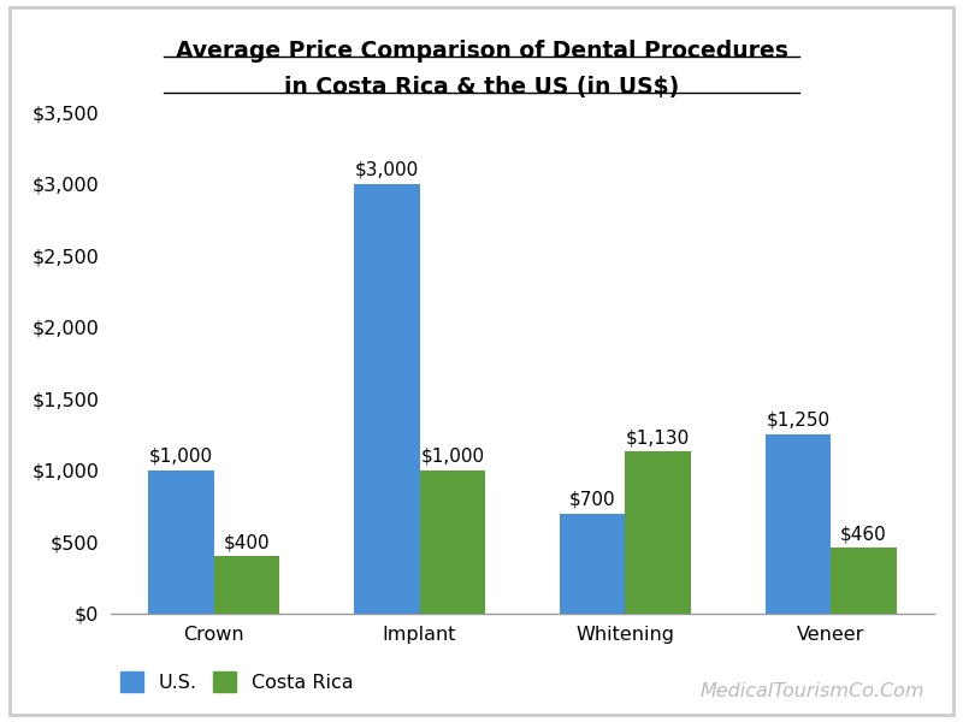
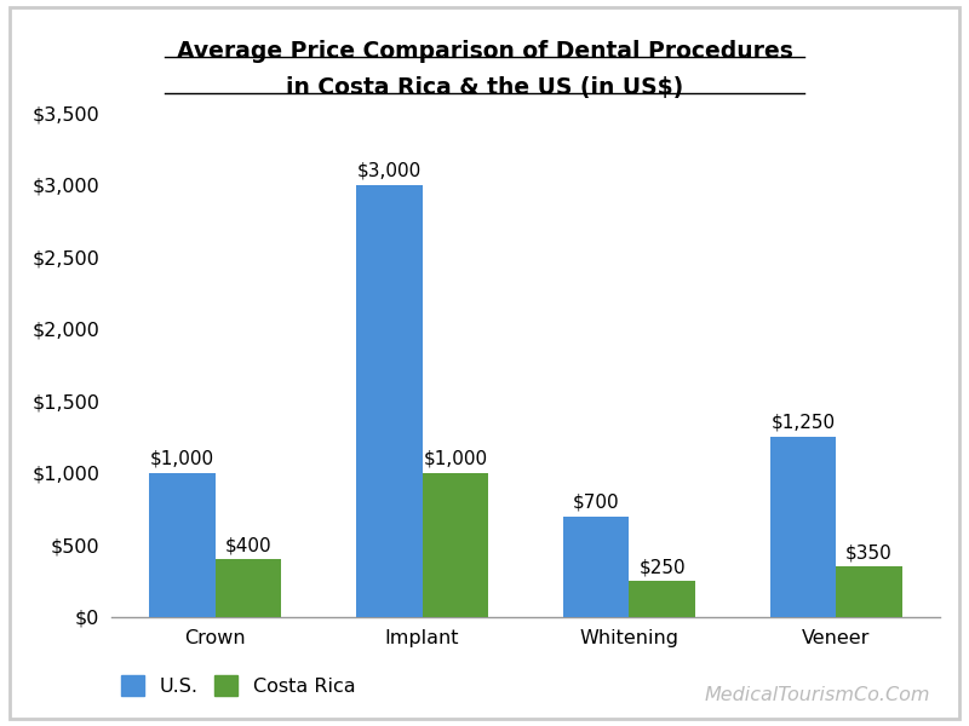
Costa Rica/Whitening: $1,130 -> $250
Costa Rica/Veneer: $460 -> $350
